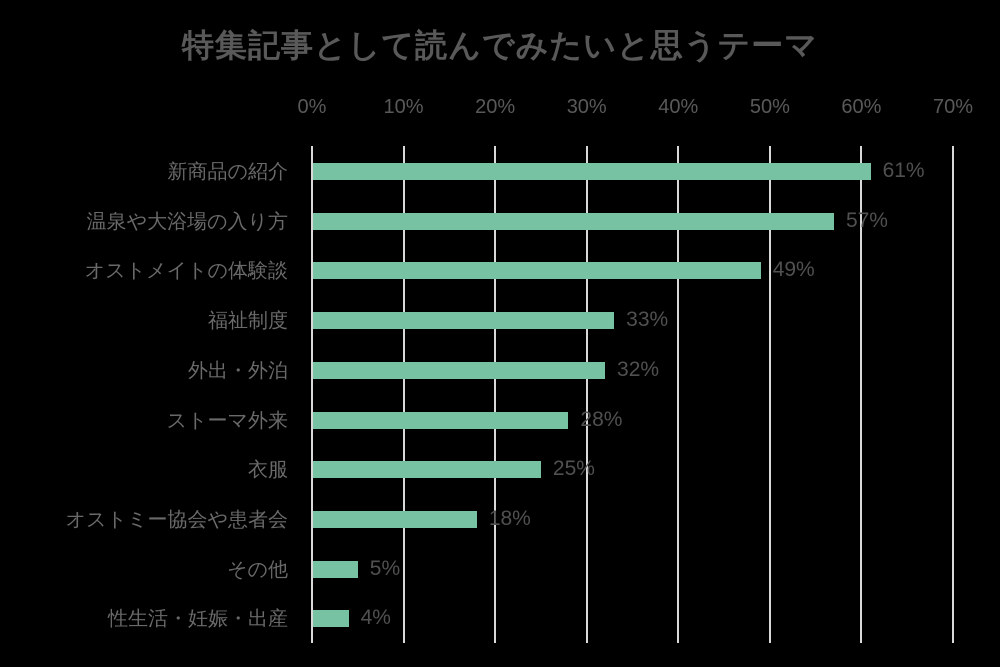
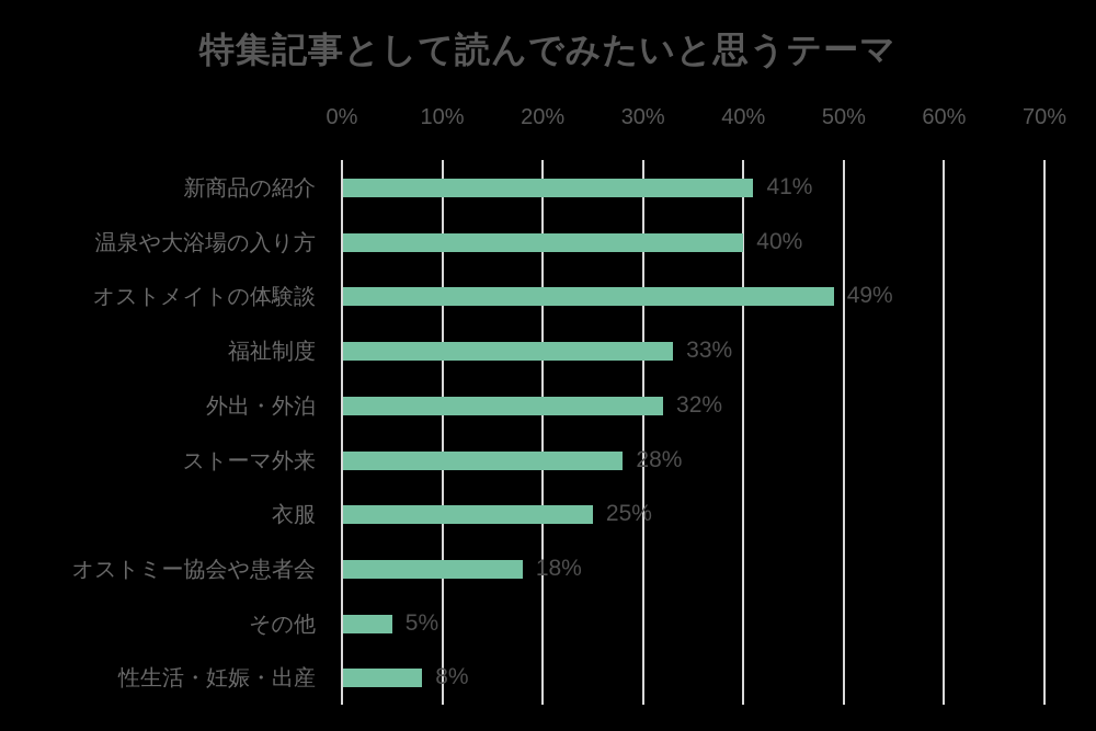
新商品の紹介: 61% -> 41%
温泉や大浴場の入り方: 57% -> 40%
性生活・妊娠・出産: 4% -> 8%
